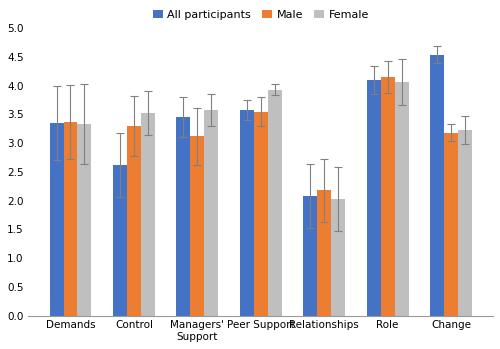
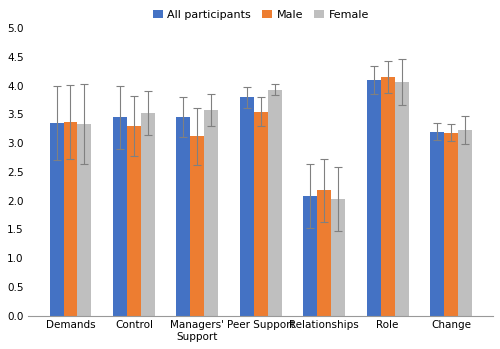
All participants/Control: 2.62 -> 3.45
All participants/Peer Support: 3.58 -> 3.80
All participants/Change: 4.54 -> 3.20
